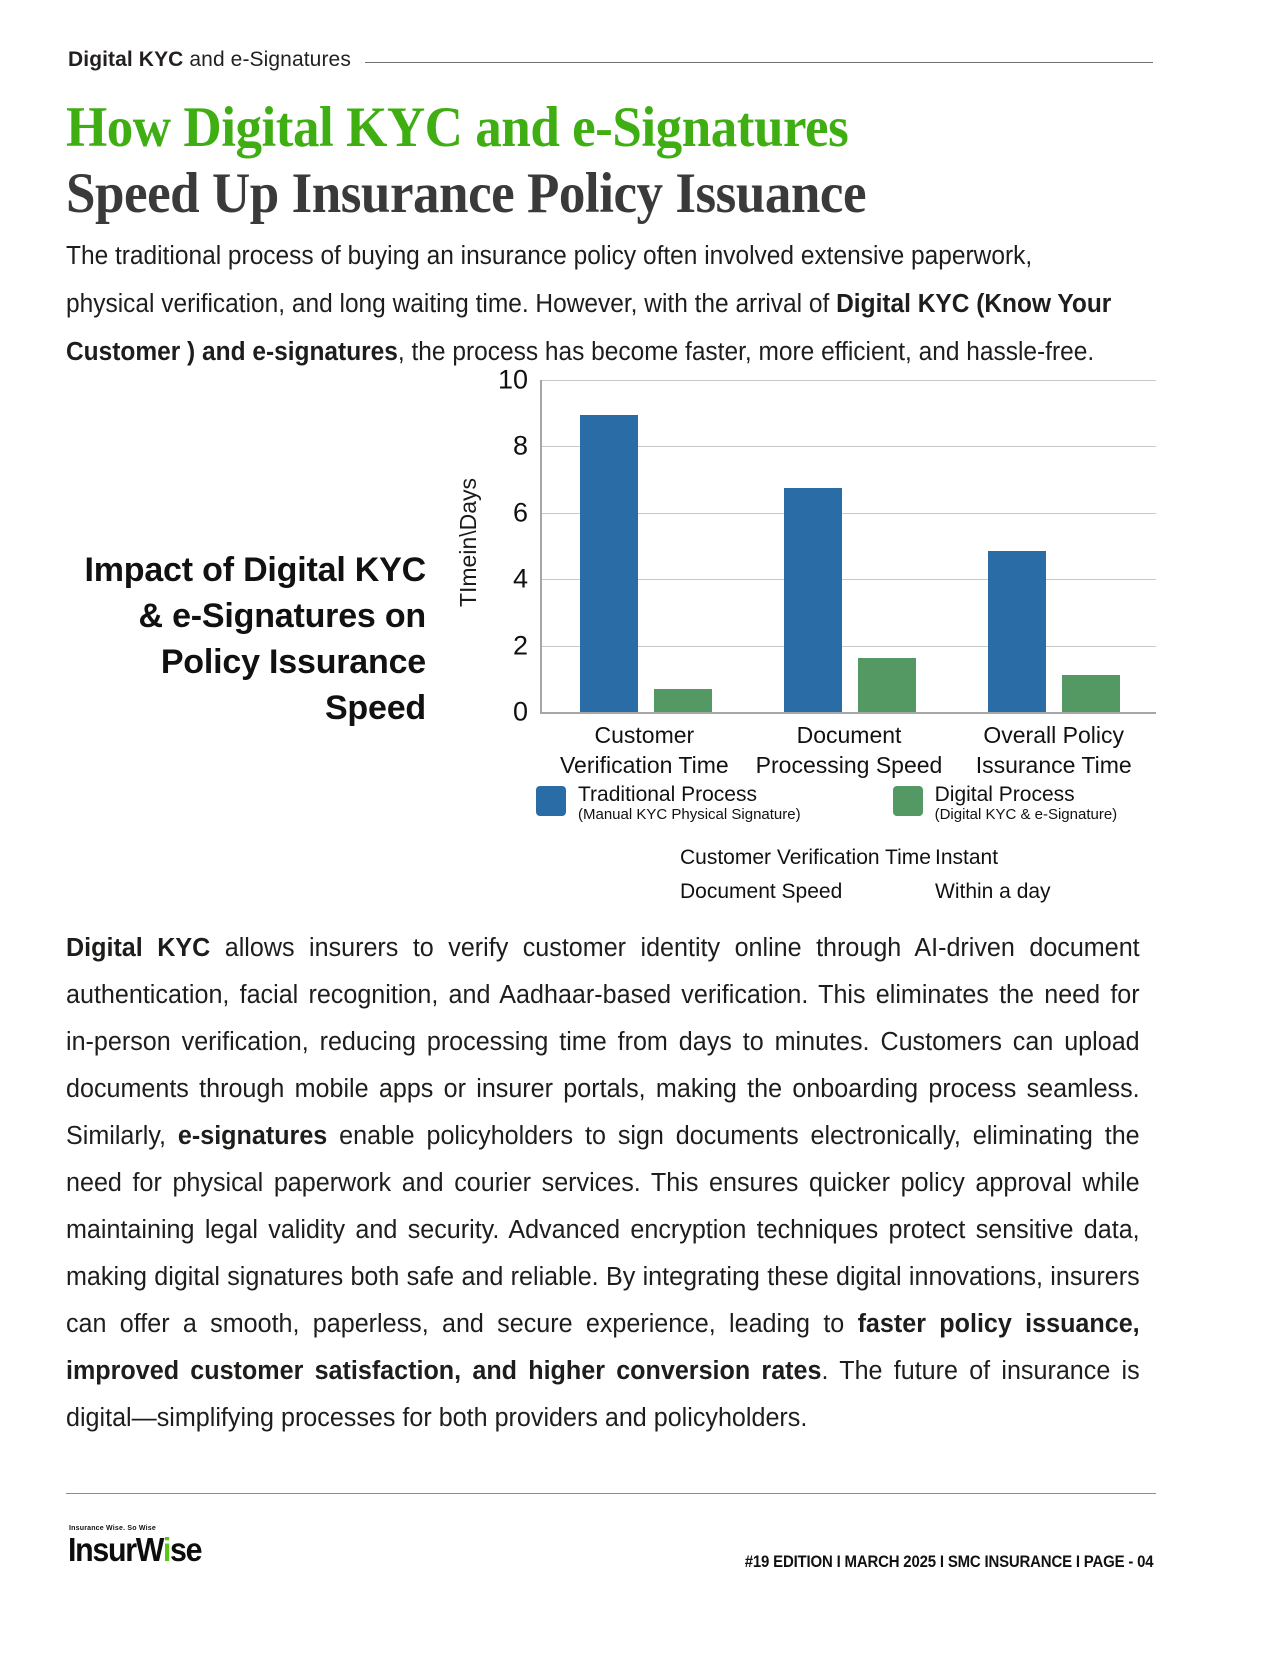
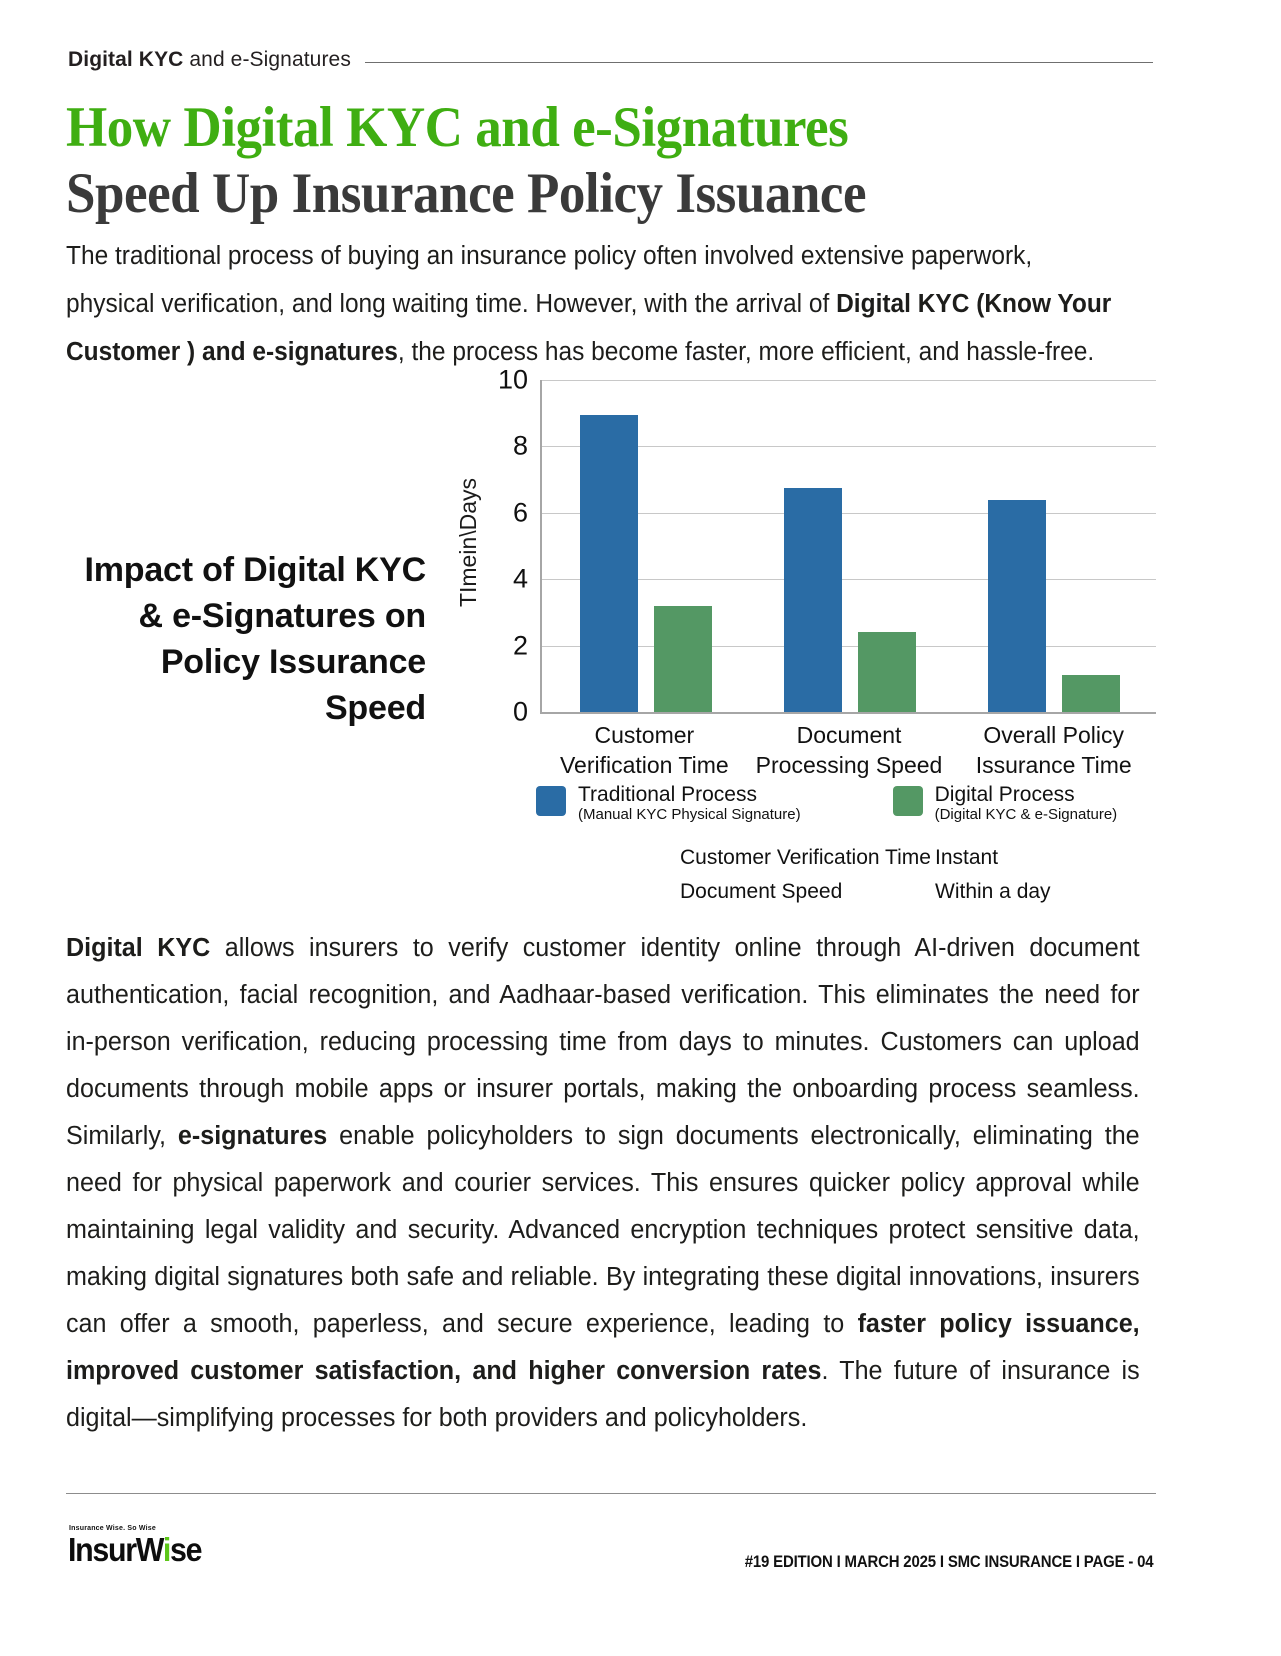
Digital Process/Customer Verification Time: 0.7 -> 3.2
Digital Process/Document Processing Speed: 1.6 -> 2.4
Traditional Process/Overall Policy Issurance Time: 4.8 -> 6.4
